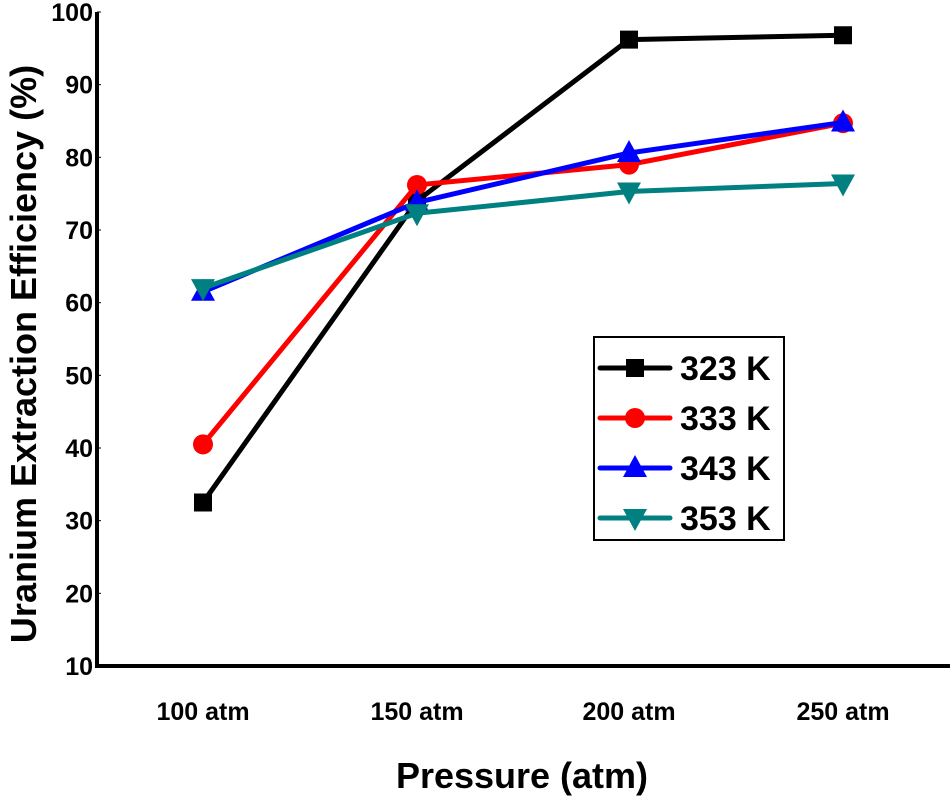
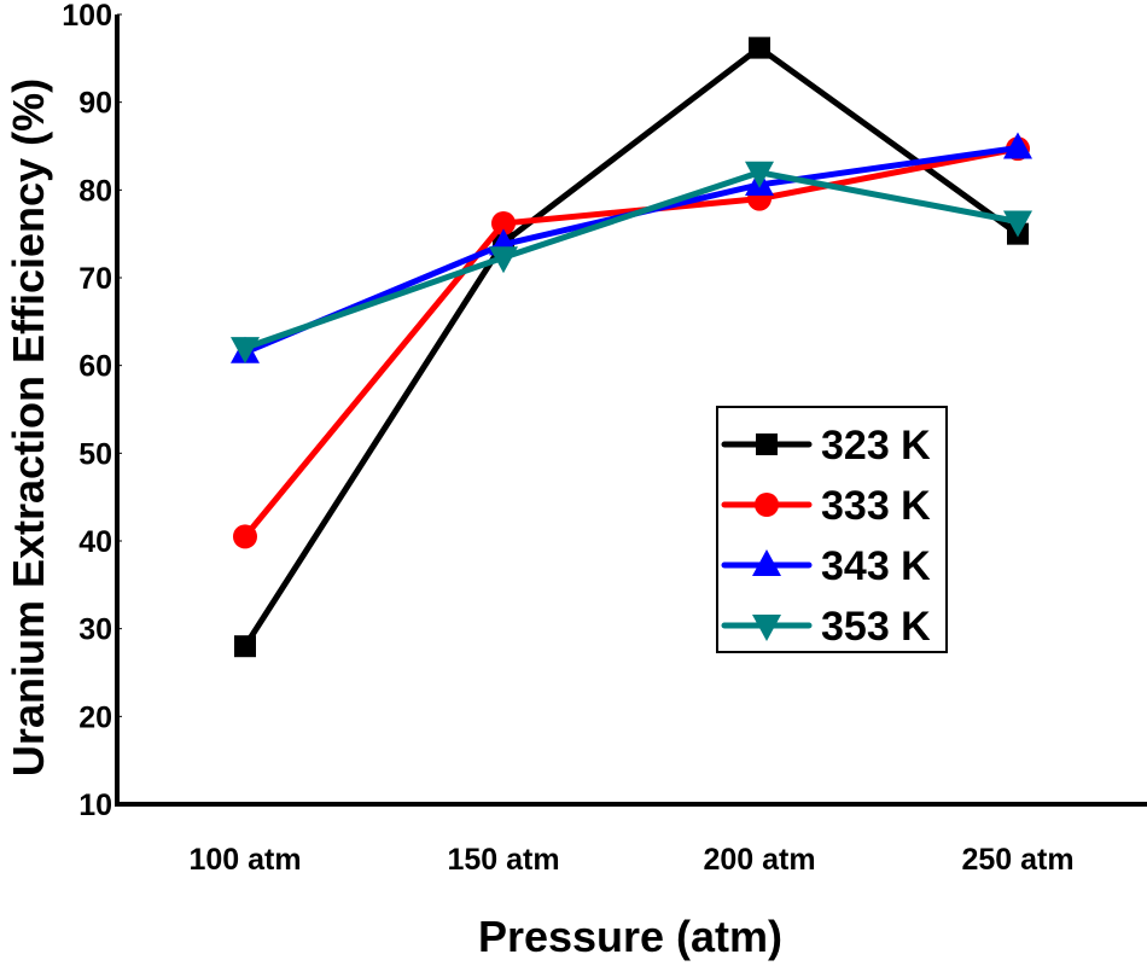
323 K/100 atm: 32 -> 28
353 K/200 atm: 75 -> 82
323 K/250 atm: 97 -> 75
